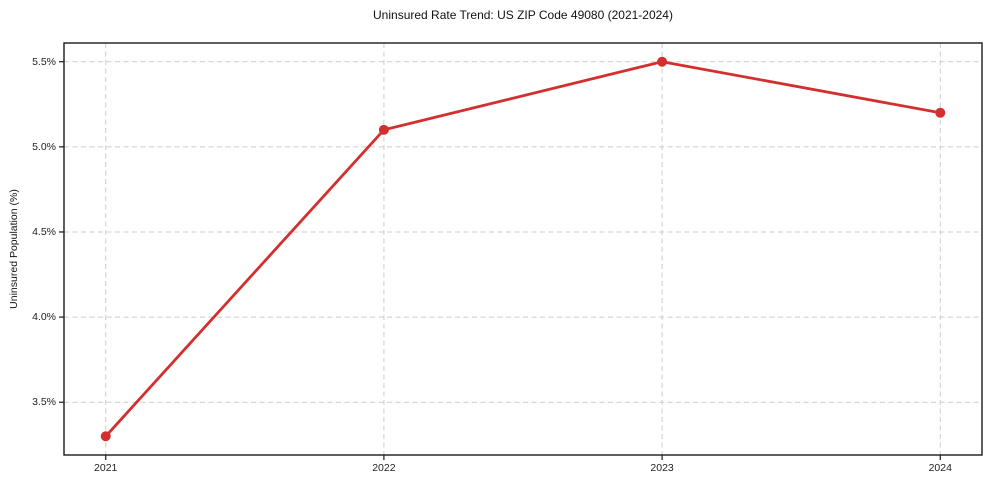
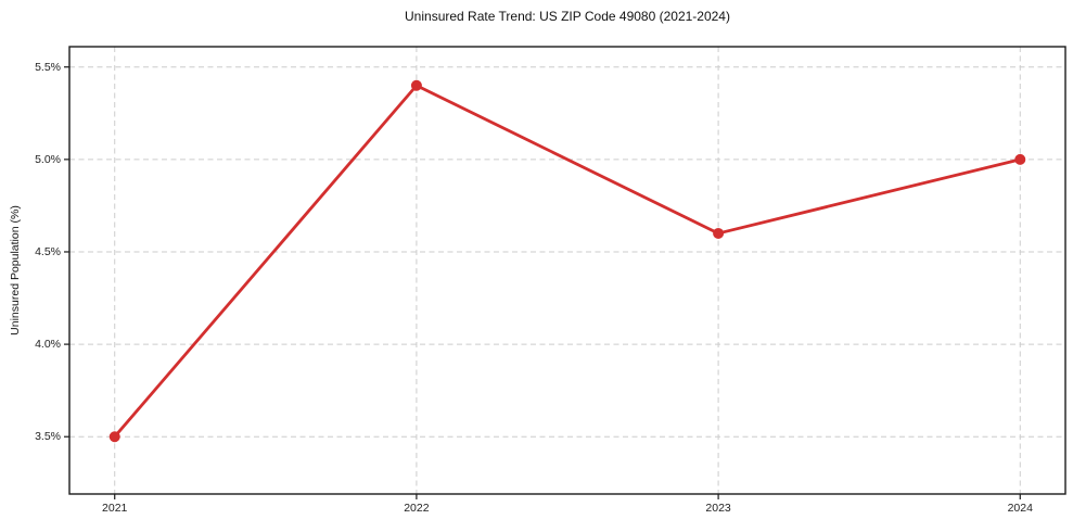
2021: 3.3% -> 3.5%
2022: 5.1% -> 5.4%
2023: 5.5% -> 4.6%
2024: 5.2% -> 5.0%
